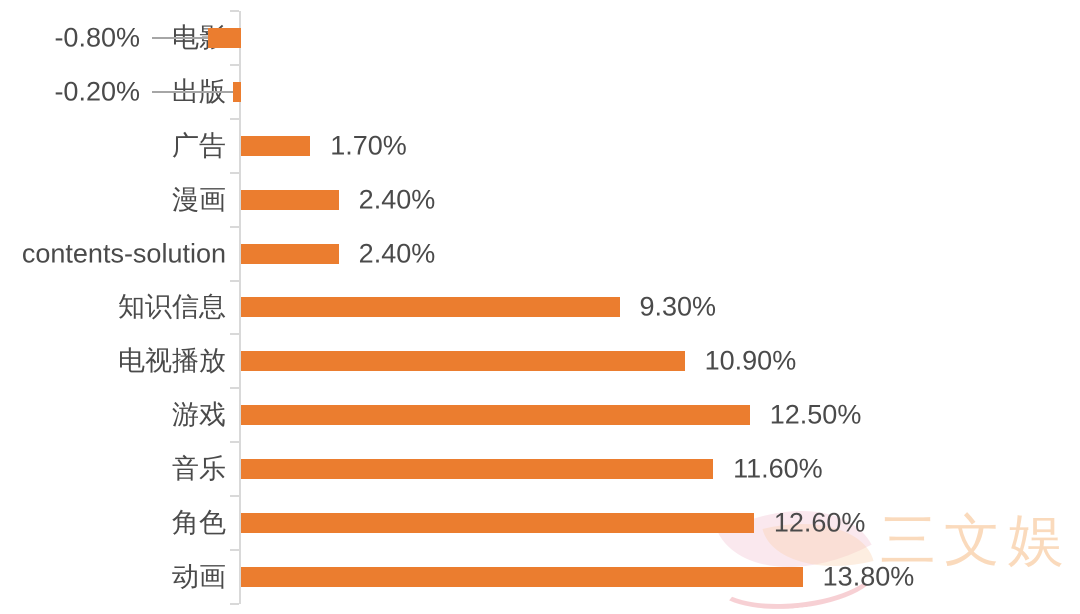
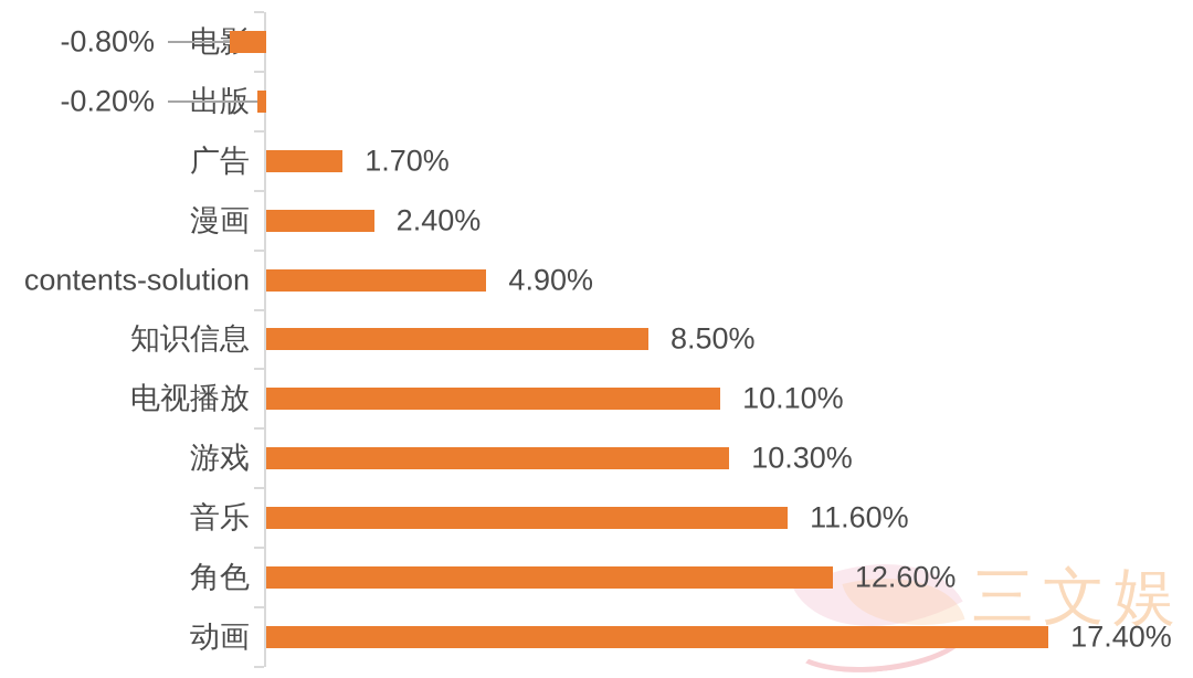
contents-solution: 2.40% -> 4.90%
知识信息: 9.30% -> 8.50%
电视播放: 10.90% -> 10.10%
游戏: 12.50% -> 10.30%
动画: 13.80% -> 17.40%
